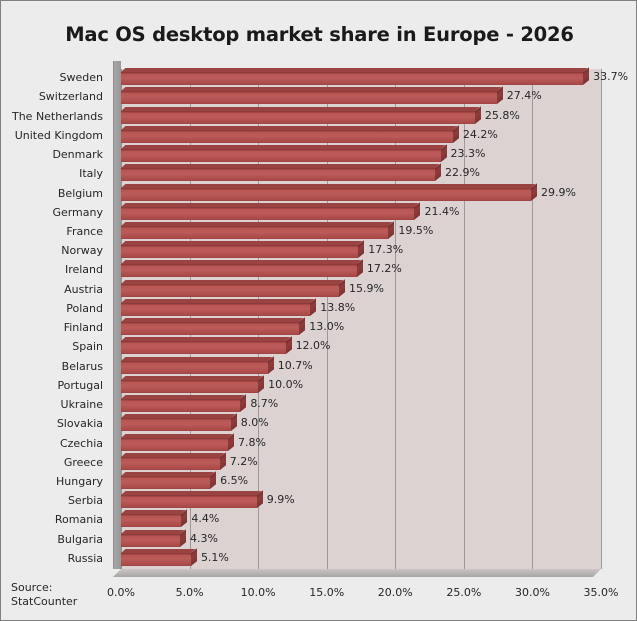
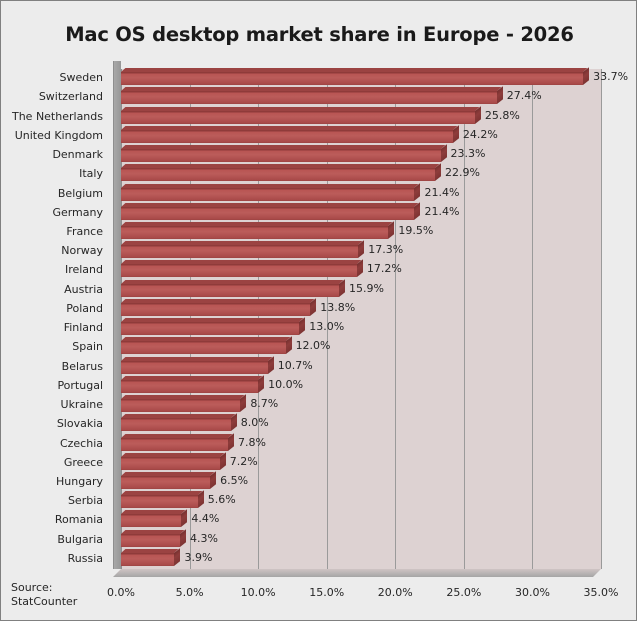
Belgium: 29.9% -> 21.4%
Serbia: 9.9% -> 5.6%
Russia: 5.1% -> 3.9%
